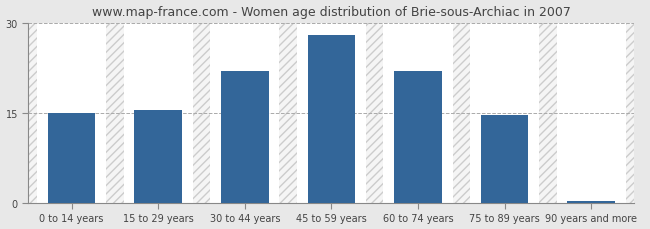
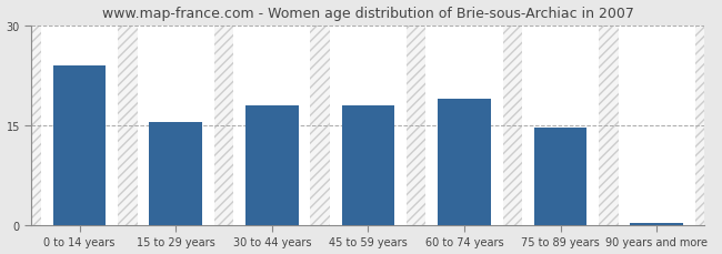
0 to 14 years: 15.0 -> 24.0
30 to 44 years: 22.0 -> 18.0
45 to 59 years: 28.0 -> 18.0
60 to 74 years: 22.0 -> 19.0
